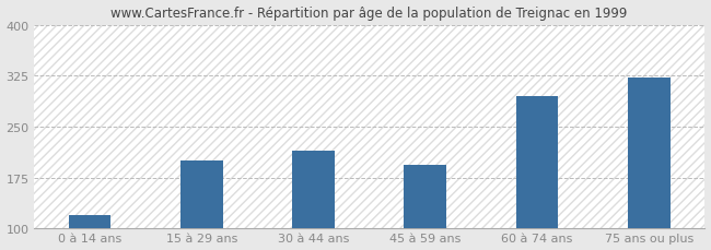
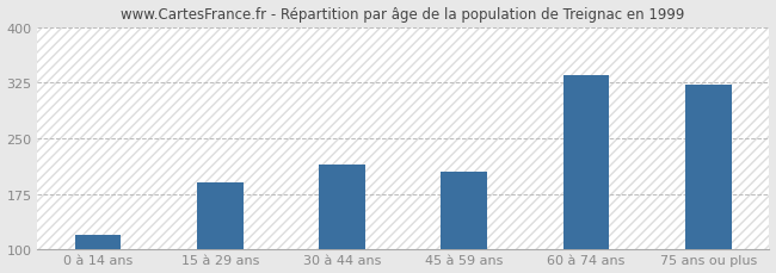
15 à 29 ans: 200 -> 190
45 à 59 ans: 194 -> 205
60 à 74 ans: 296 -> 335
